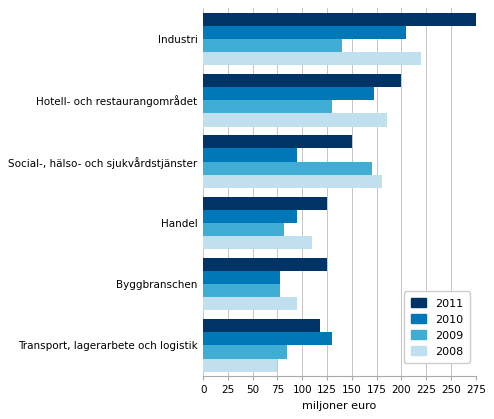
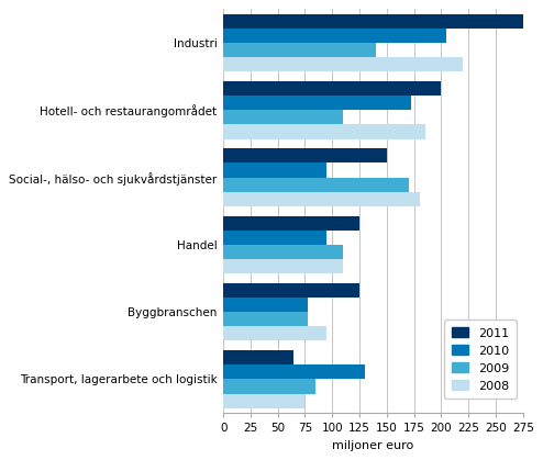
2009/Hotell- och restaurangområdet: 130 -> 110
2009/Handel: 82 -> 110
2011/Transport, lagerarbete och logistik: 118 -> 64
